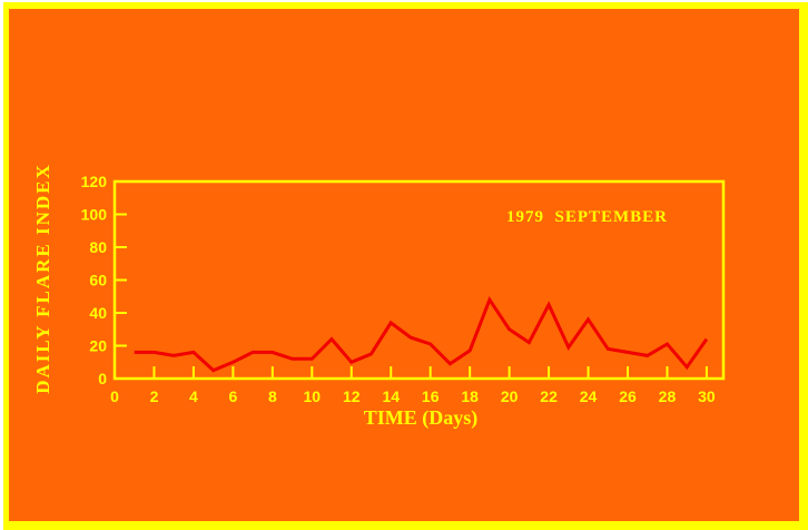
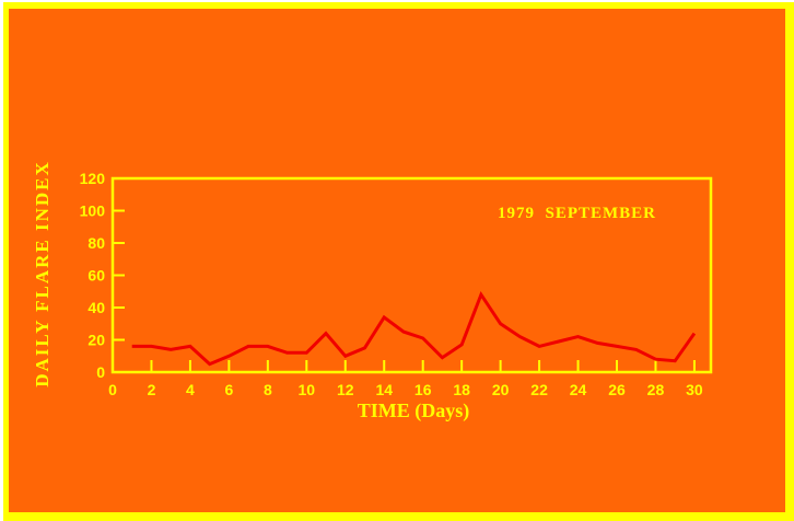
22: 45 -> 16
24: 36 -> 22
28: 21 -> 8
